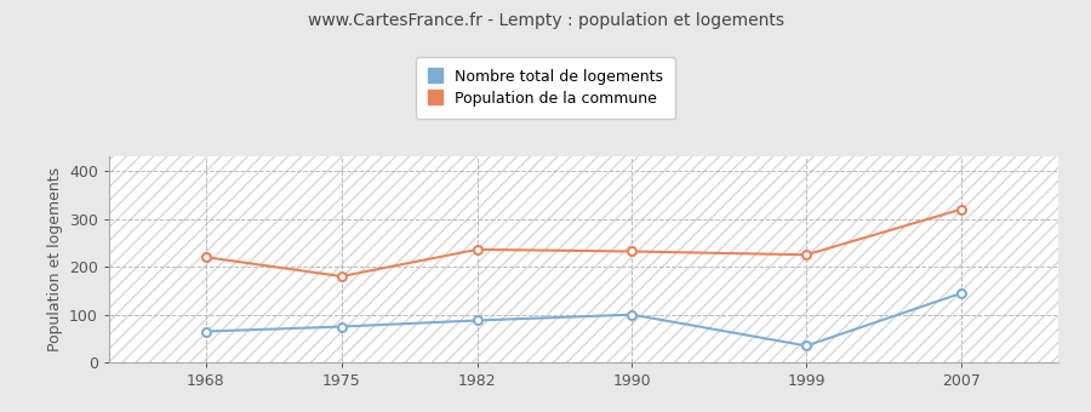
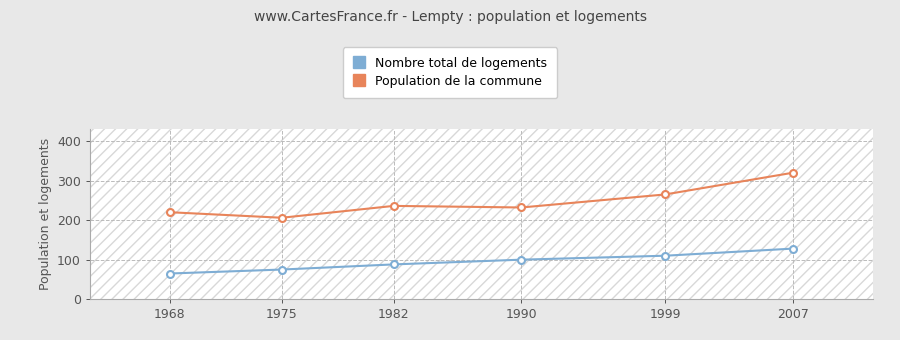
Population de la commune/1975: 180 -> 206
Nombre total de logements/1999: 35 -> 110
Population de la commune/1999: 225 -> 265
Nombre total de logements/2007: 145 -> 128
